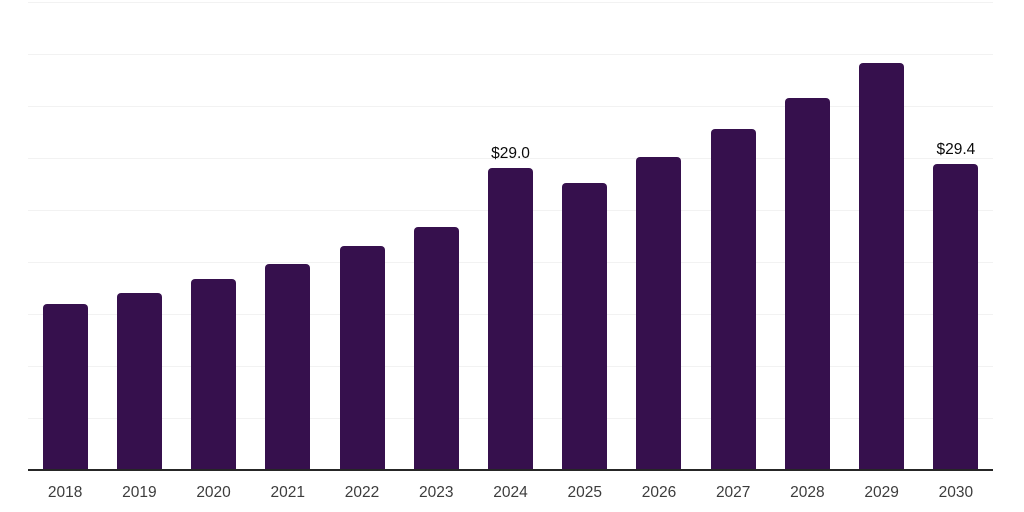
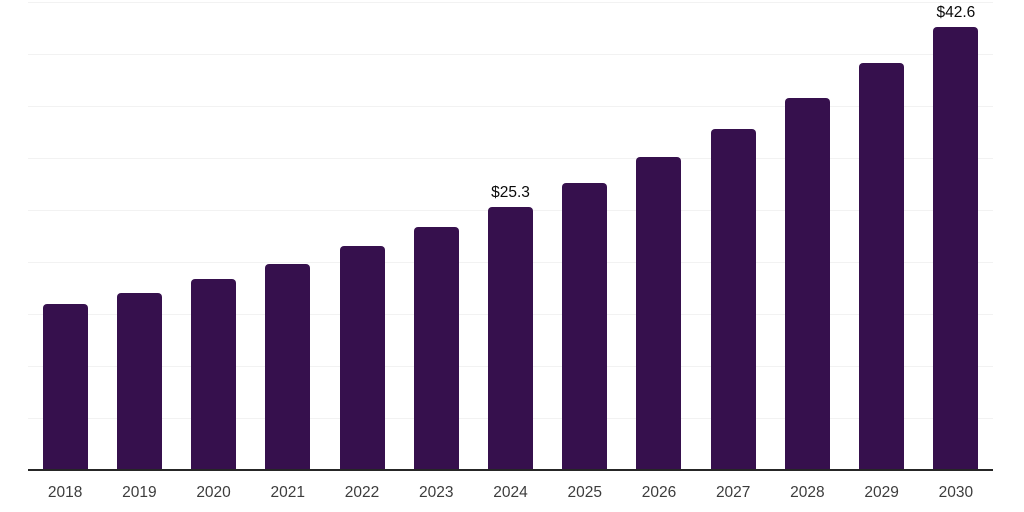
2024: $29.0 -> $25.3
2030: $29.4 -> $42.6
